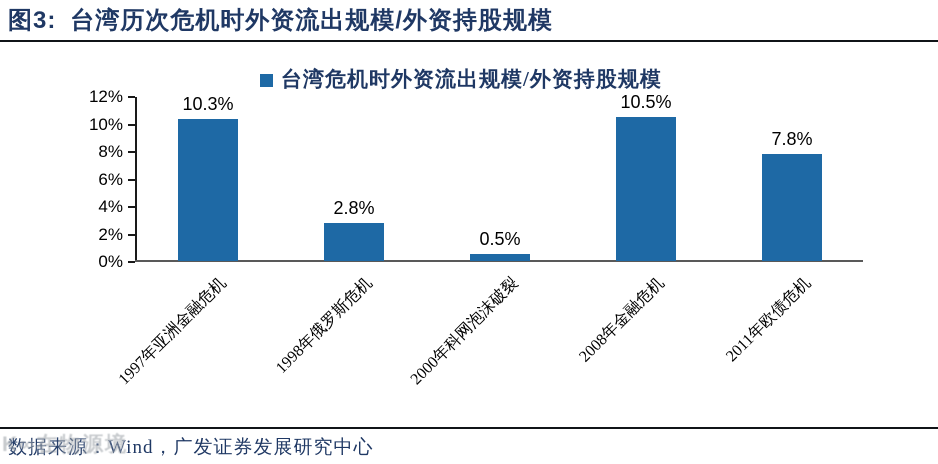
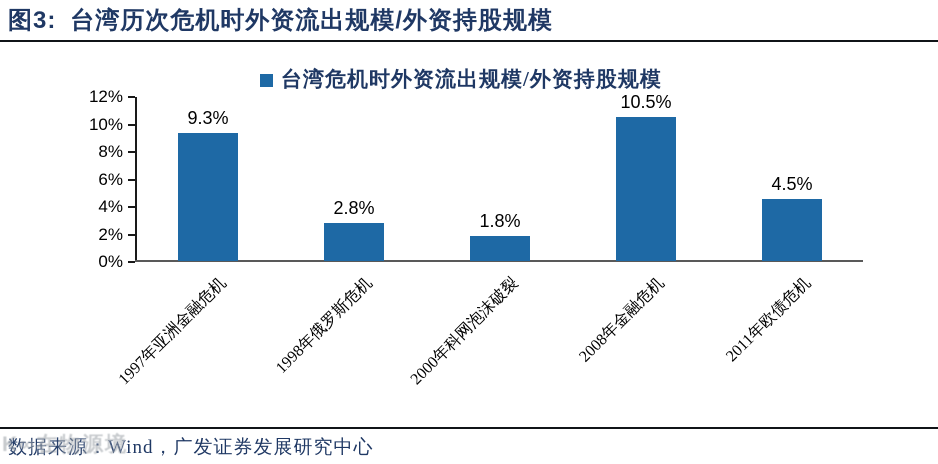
1997年亚洲金融危机: 10.3% -> 9.3%
2000年科网泡沫破裂: 0.5% -> 1.8%
2011年欧债危机: 7.8% -> 4.5%
